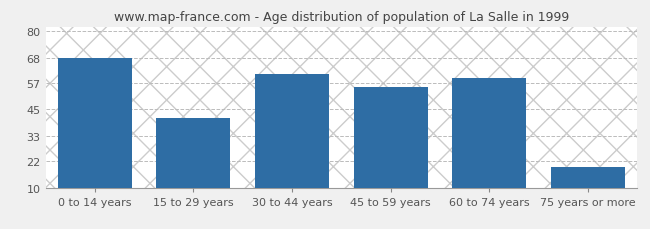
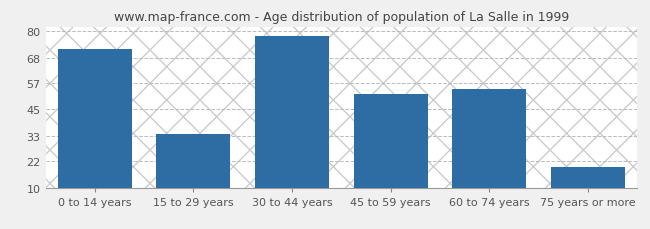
0 to 14 years: 68 -> 72
15 to 29 years: 41 -> 34
30 to 44 years: 61 -> 78
45 to 59 years: 55 -> 52
60 to 74 years: 59 -> 54
